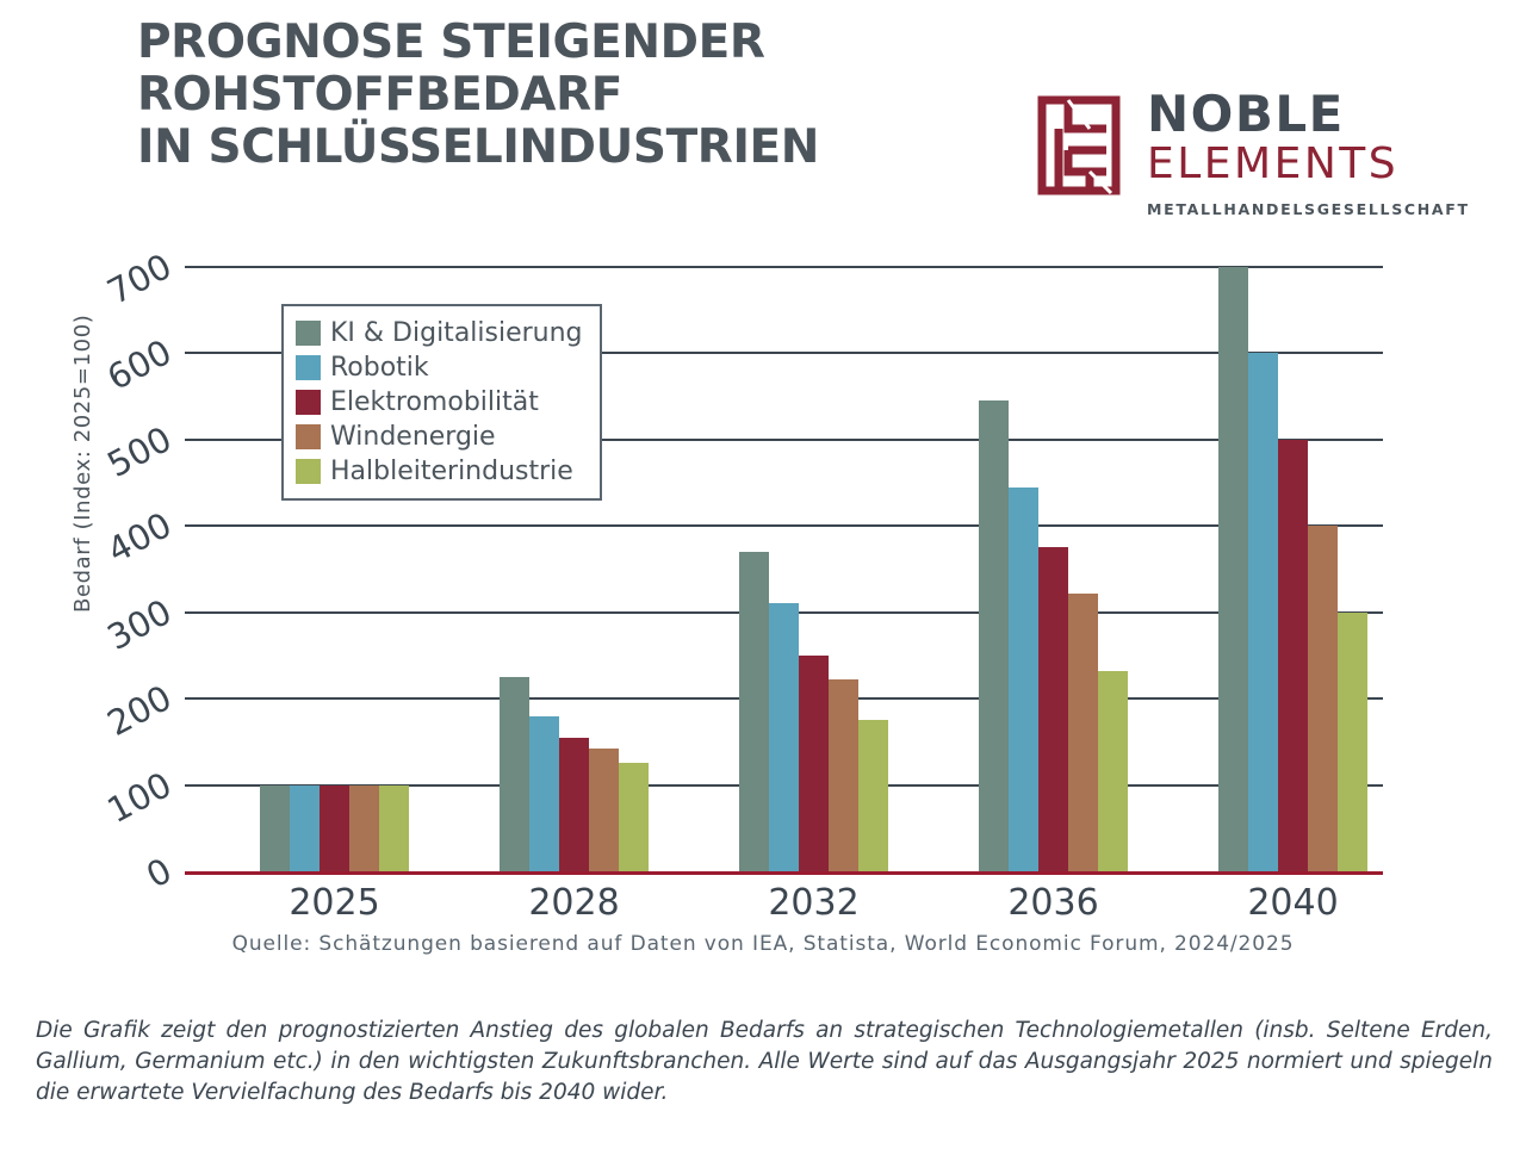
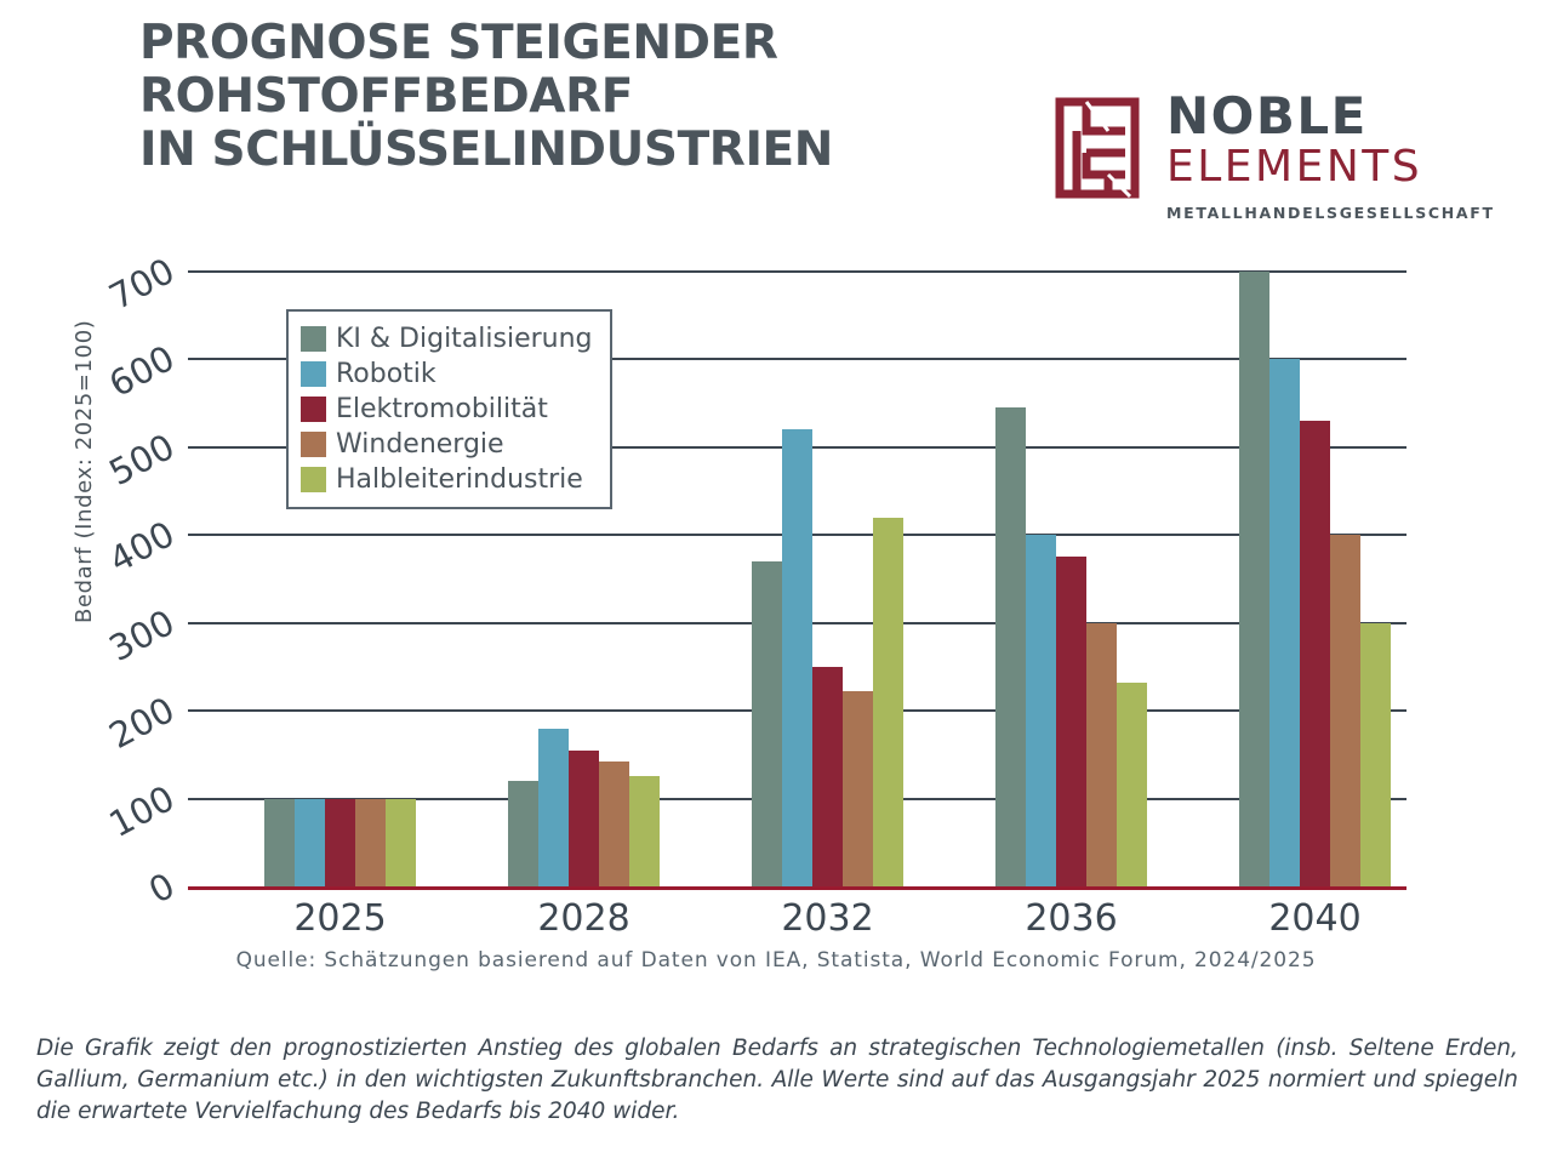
KI & Digitalisierung/2028: 220 -> 120
Robotik/2032: 310 -> 520
Halbleiterindustrie/2032: 180 -> 420
Robotik/2036: 440 -> 400
Windenergie/2036: 320 -> 300
Elektromobilität/2040: 500 -> 530
